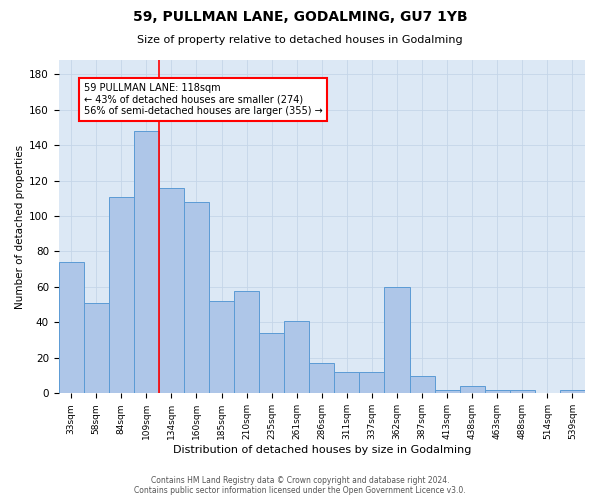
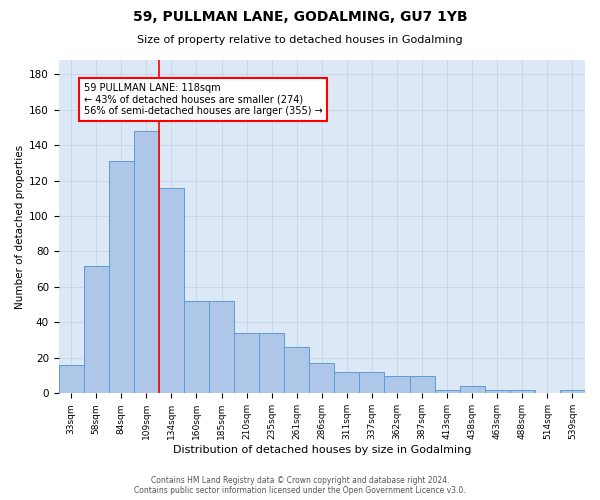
33sqm: 74 -> 16
58sqm: 51 -> 72
84sqm: 111 -> 131
160sqm: 108 -> 52
210sqm: 58 -> 34
261sqm: 41 -> 26
362sqm: 60 -> 10
